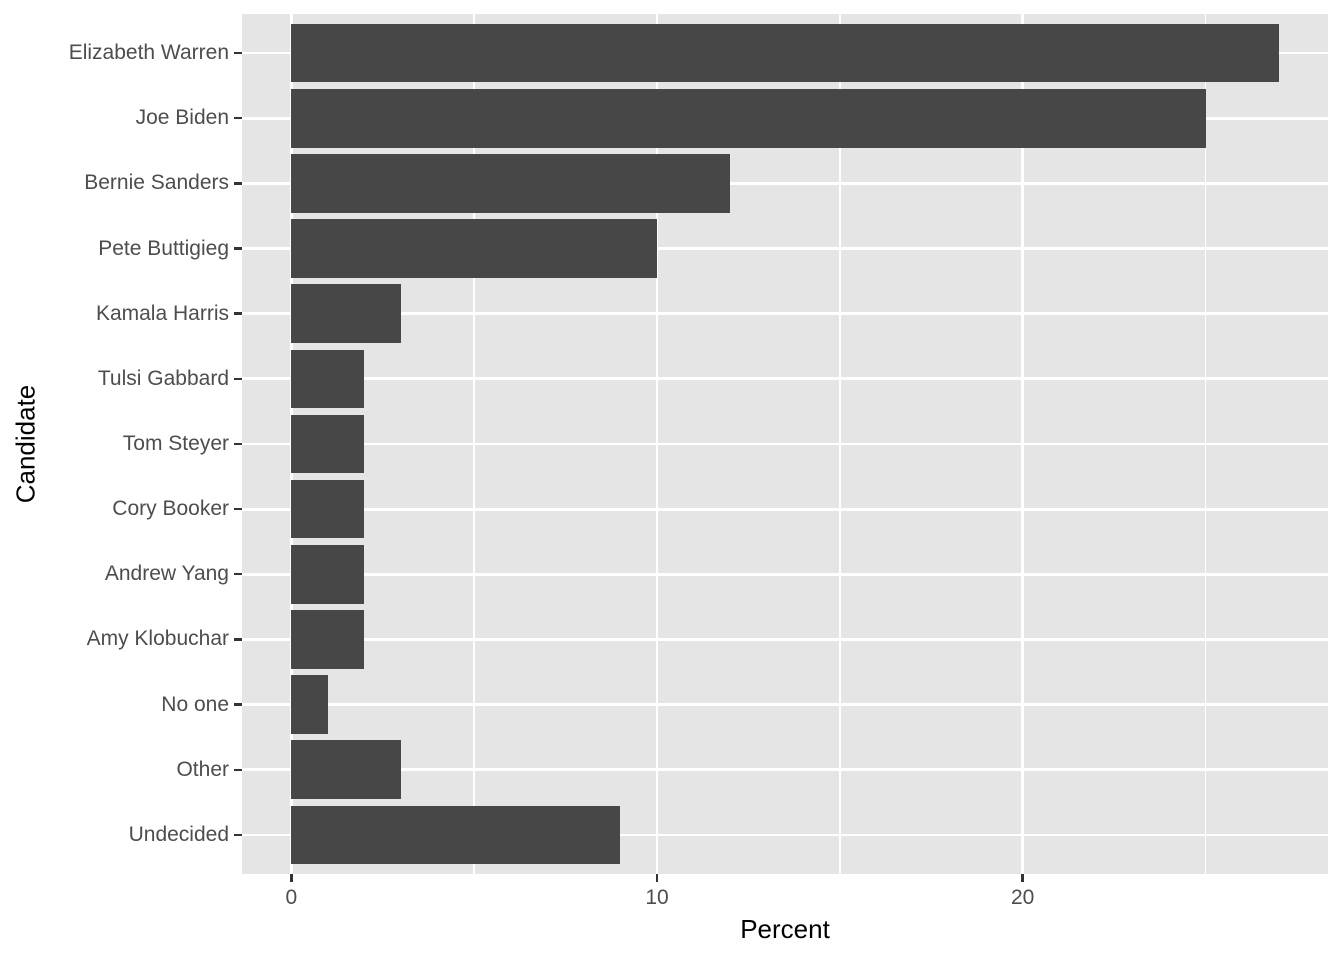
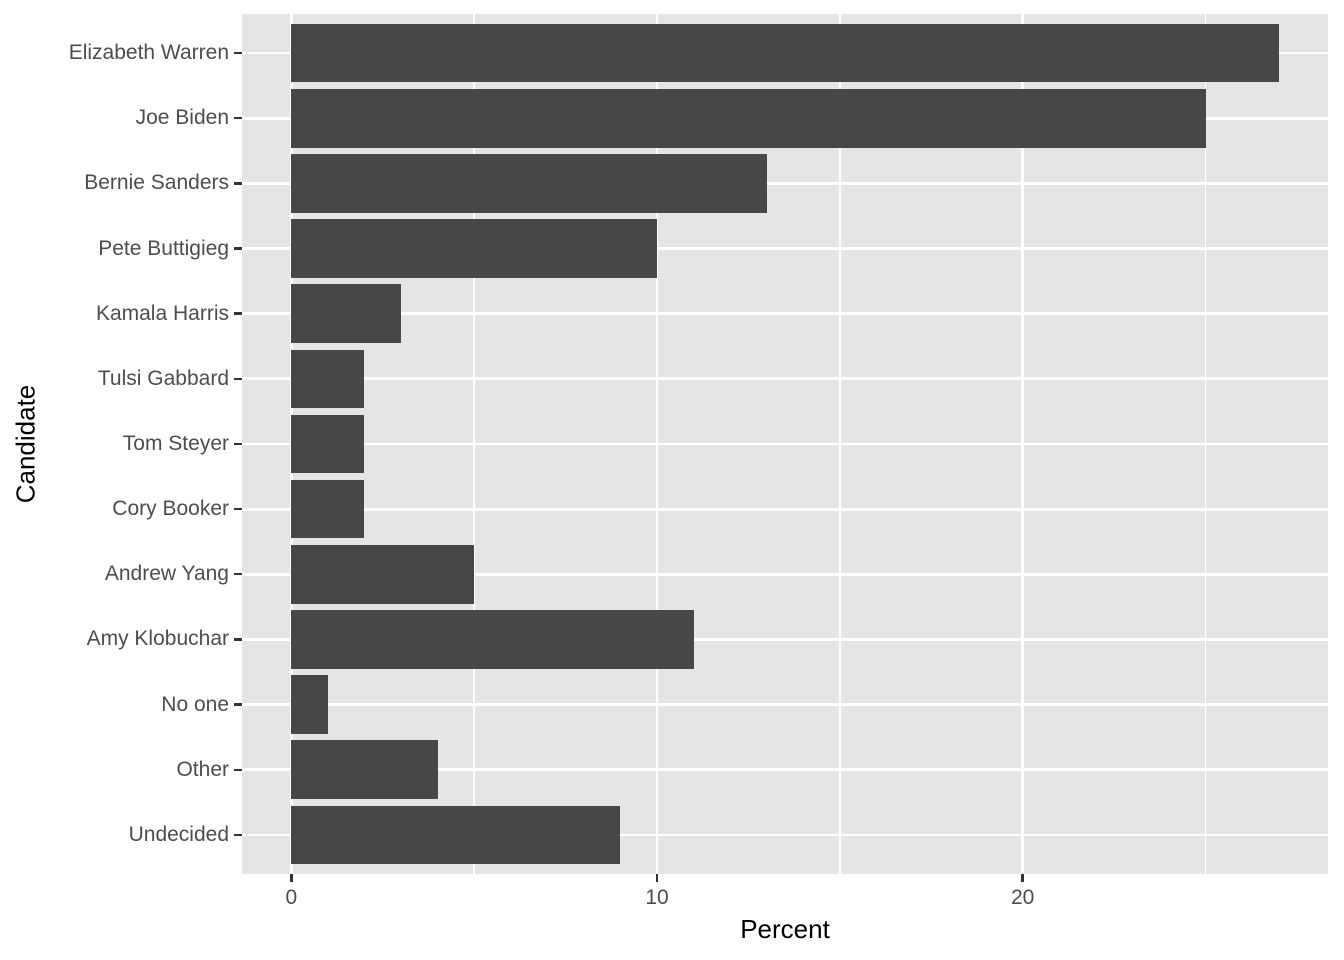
Bernie Sanders: 12 -> 13
Andrew Yang: 2 -> 5
Amy Klobuchar: 2 -> 11
Other: 3 -> 4
